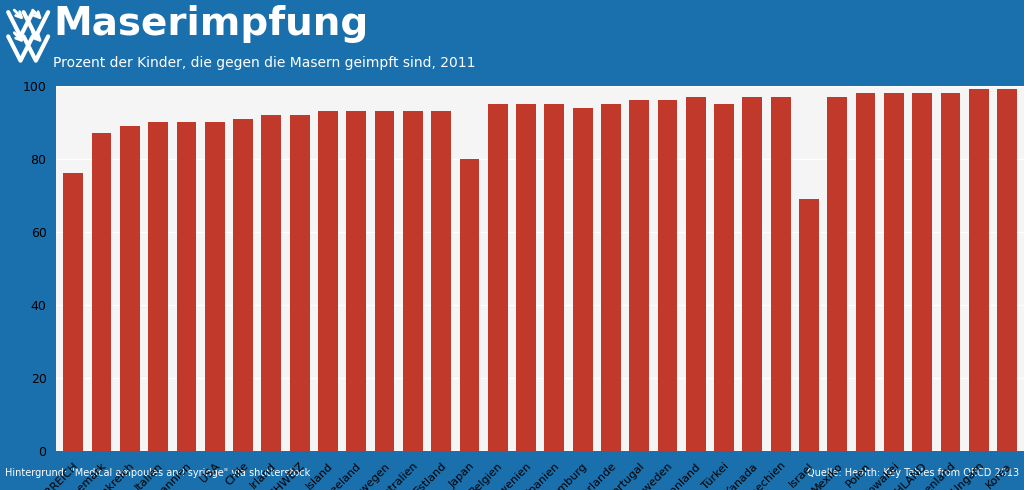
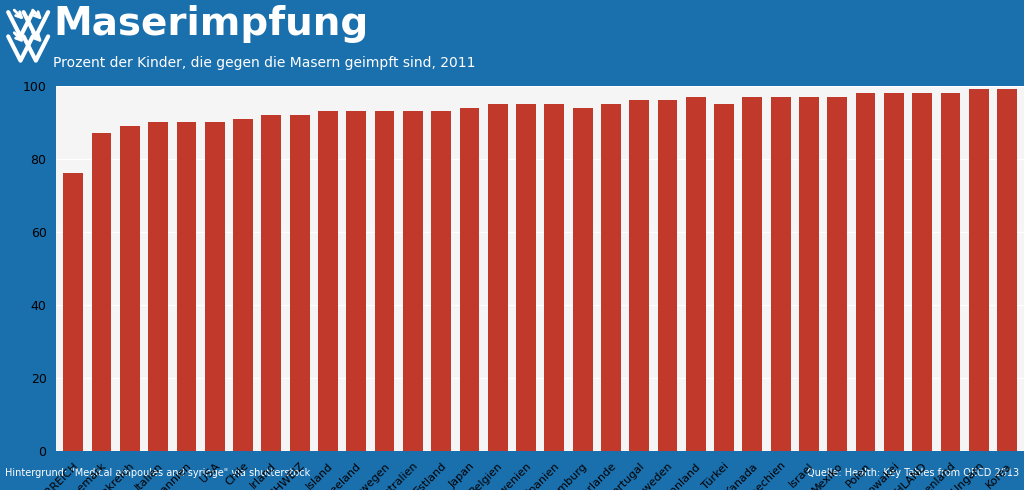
Japan: 80 -> 94
Israel: 69 -> 97
